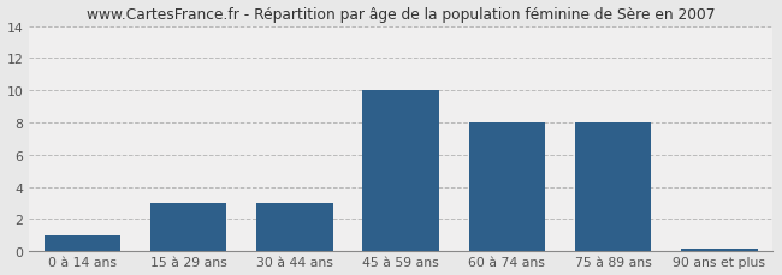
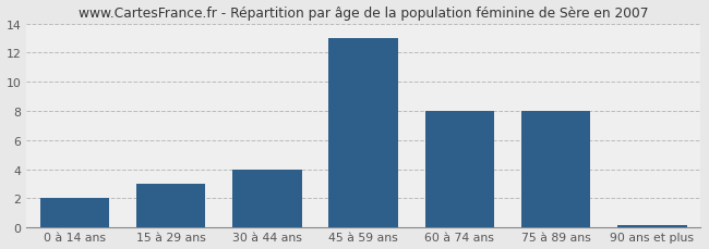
0 à 14 ans: 1.0 -> 2.0
30 à 44 ans: 3.0 -> 4.0
45 à 59 ans: 10.0 -> 13.0
